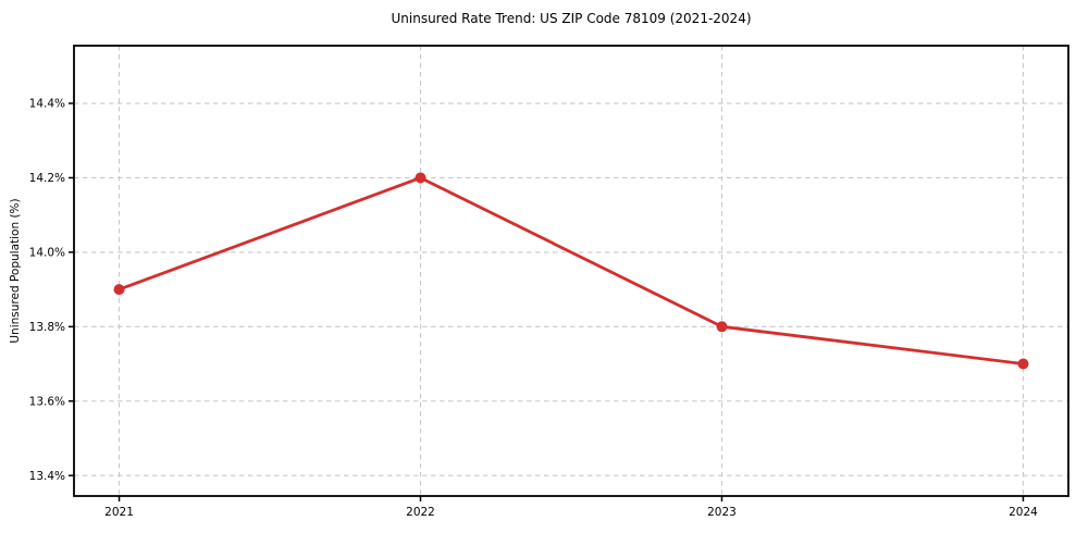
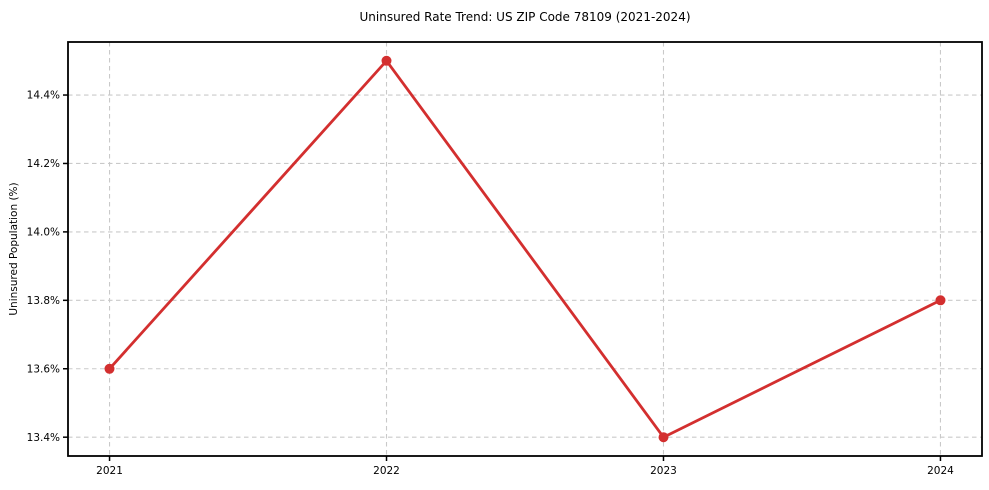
2021: 13.9% -> 13.6%
2022: 14.2% -> 14.5%
2023: 13.8% -> 13.4%
2024: 13.7% -> 13.8%
